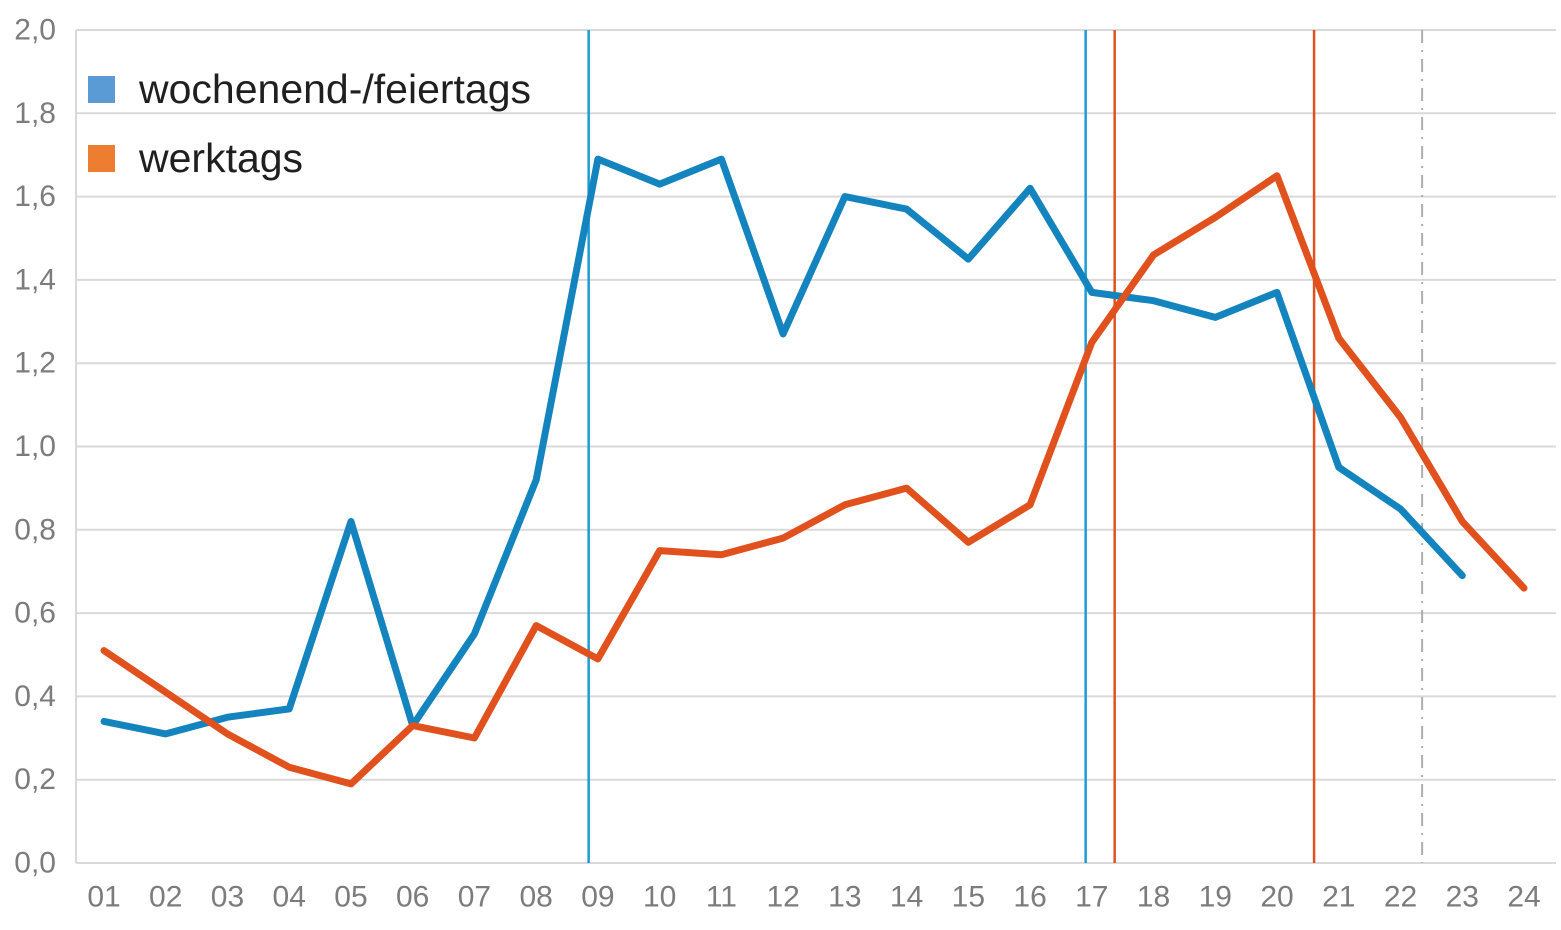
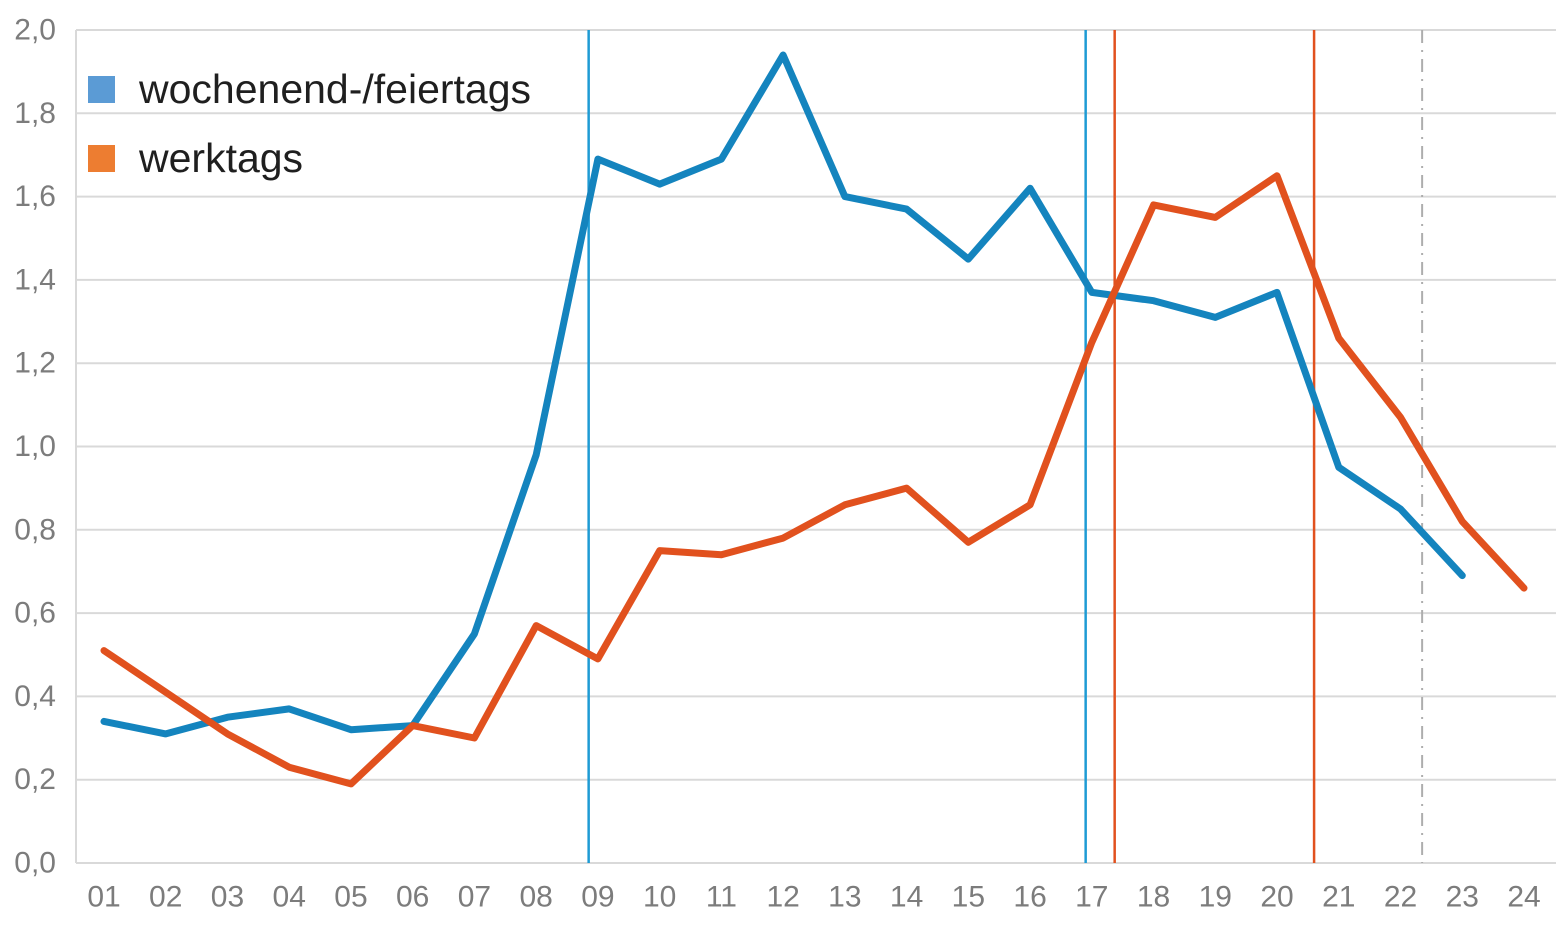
wochenend-/feiertags/05: 0,82 -> 0,32
wochenend-/feiertags/08: 0,92 -> 0,98
wochenend-/feiertags/12: 1,27 -> 1,94
werktags/18: 1,46 -> 1,58
